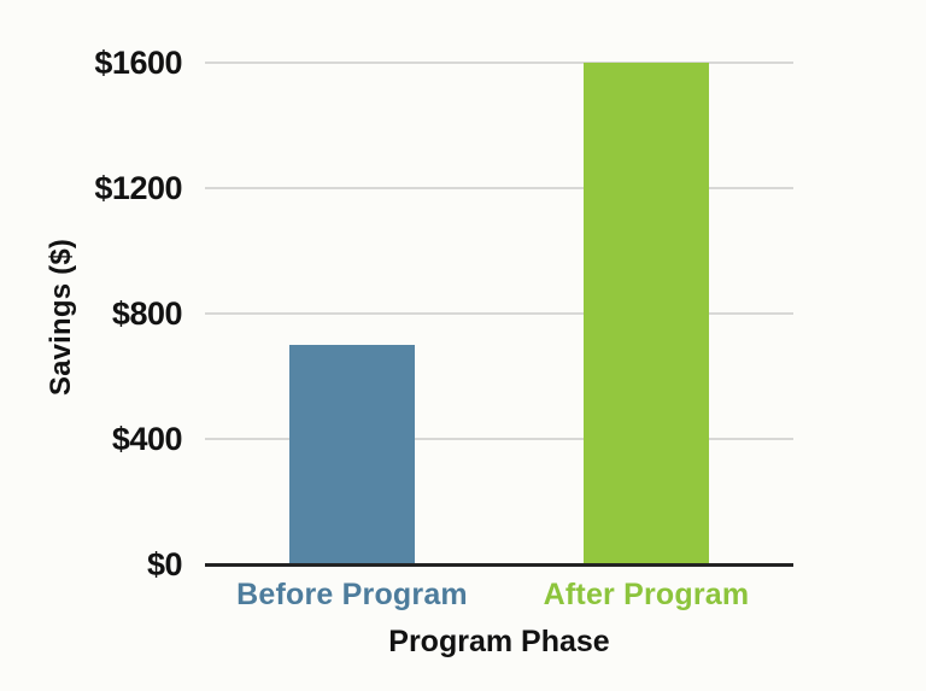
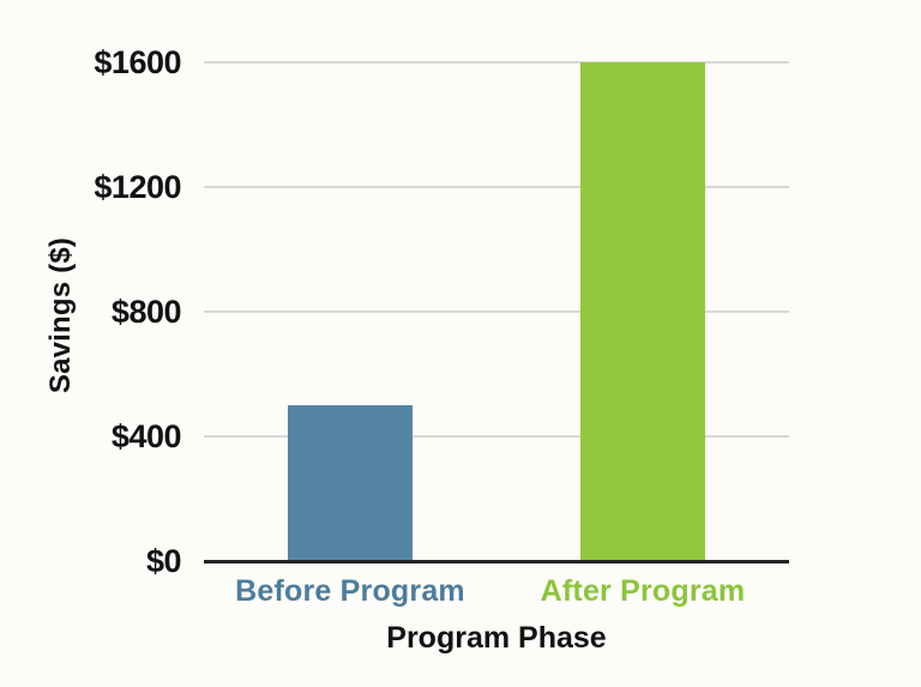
Before Program: $700 -> $500
